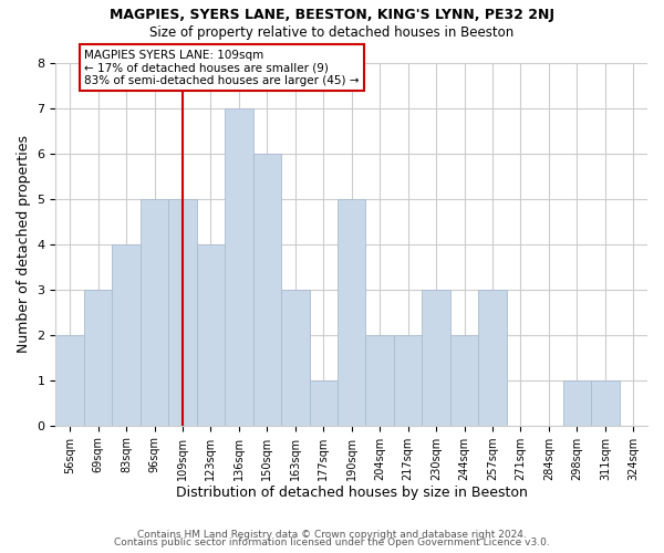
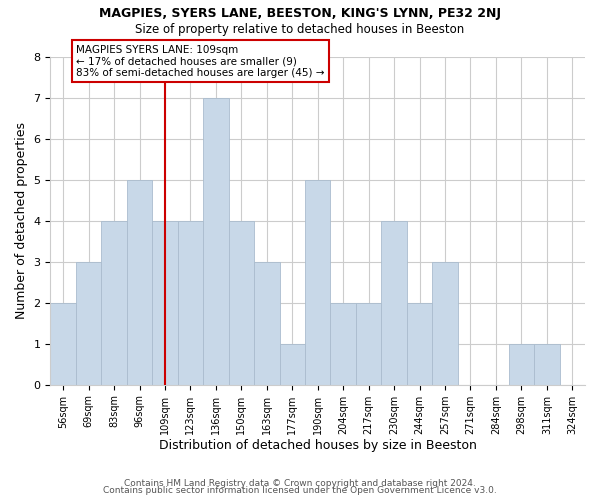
109sqm: 5 -> 4
150sqm: 6 -> 4
230sqm: 3 -> 4
